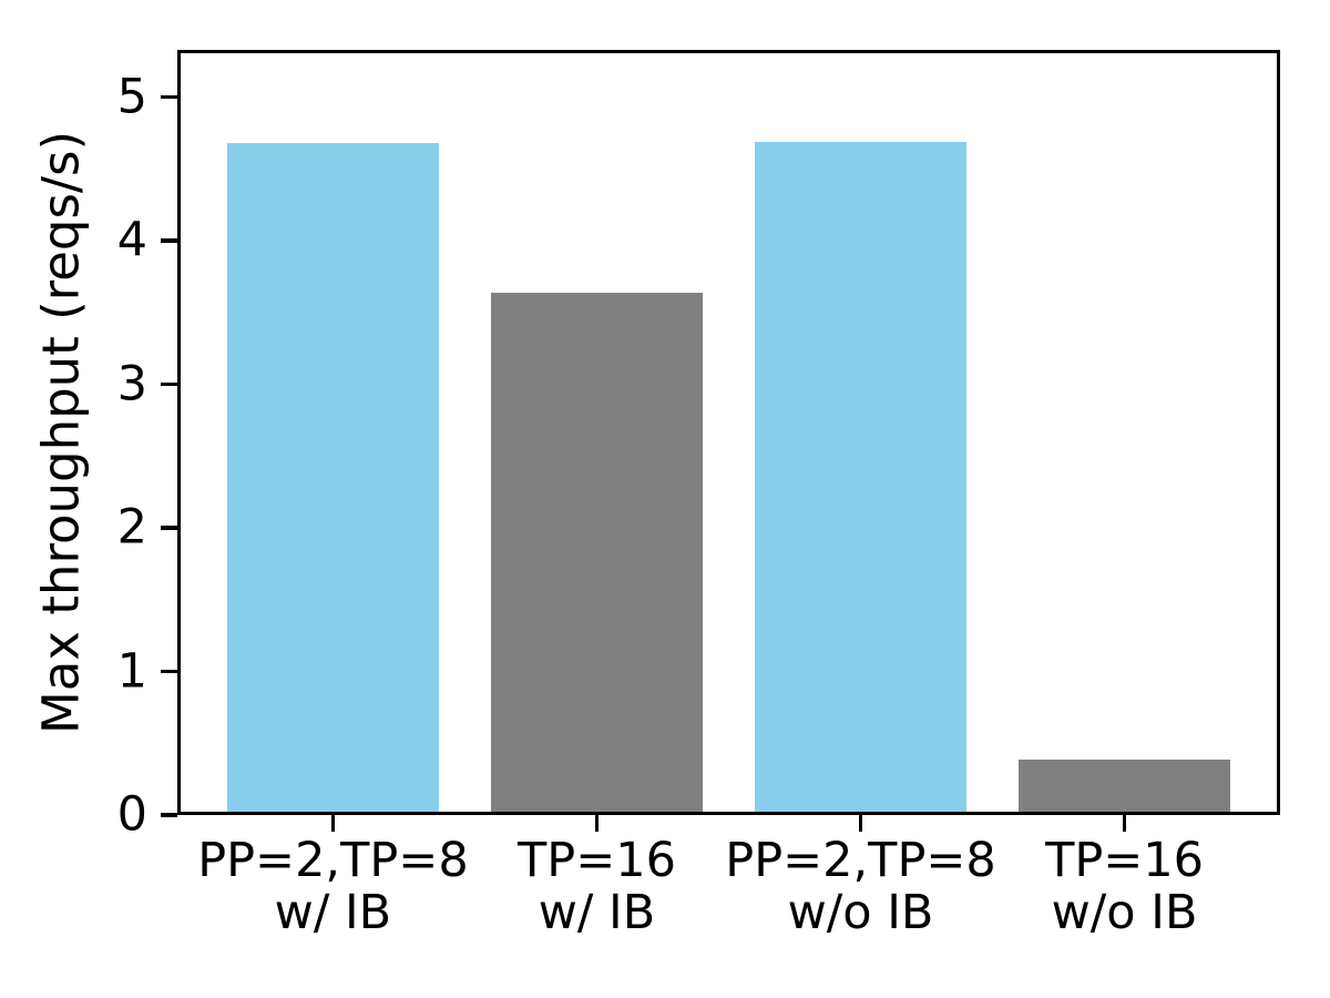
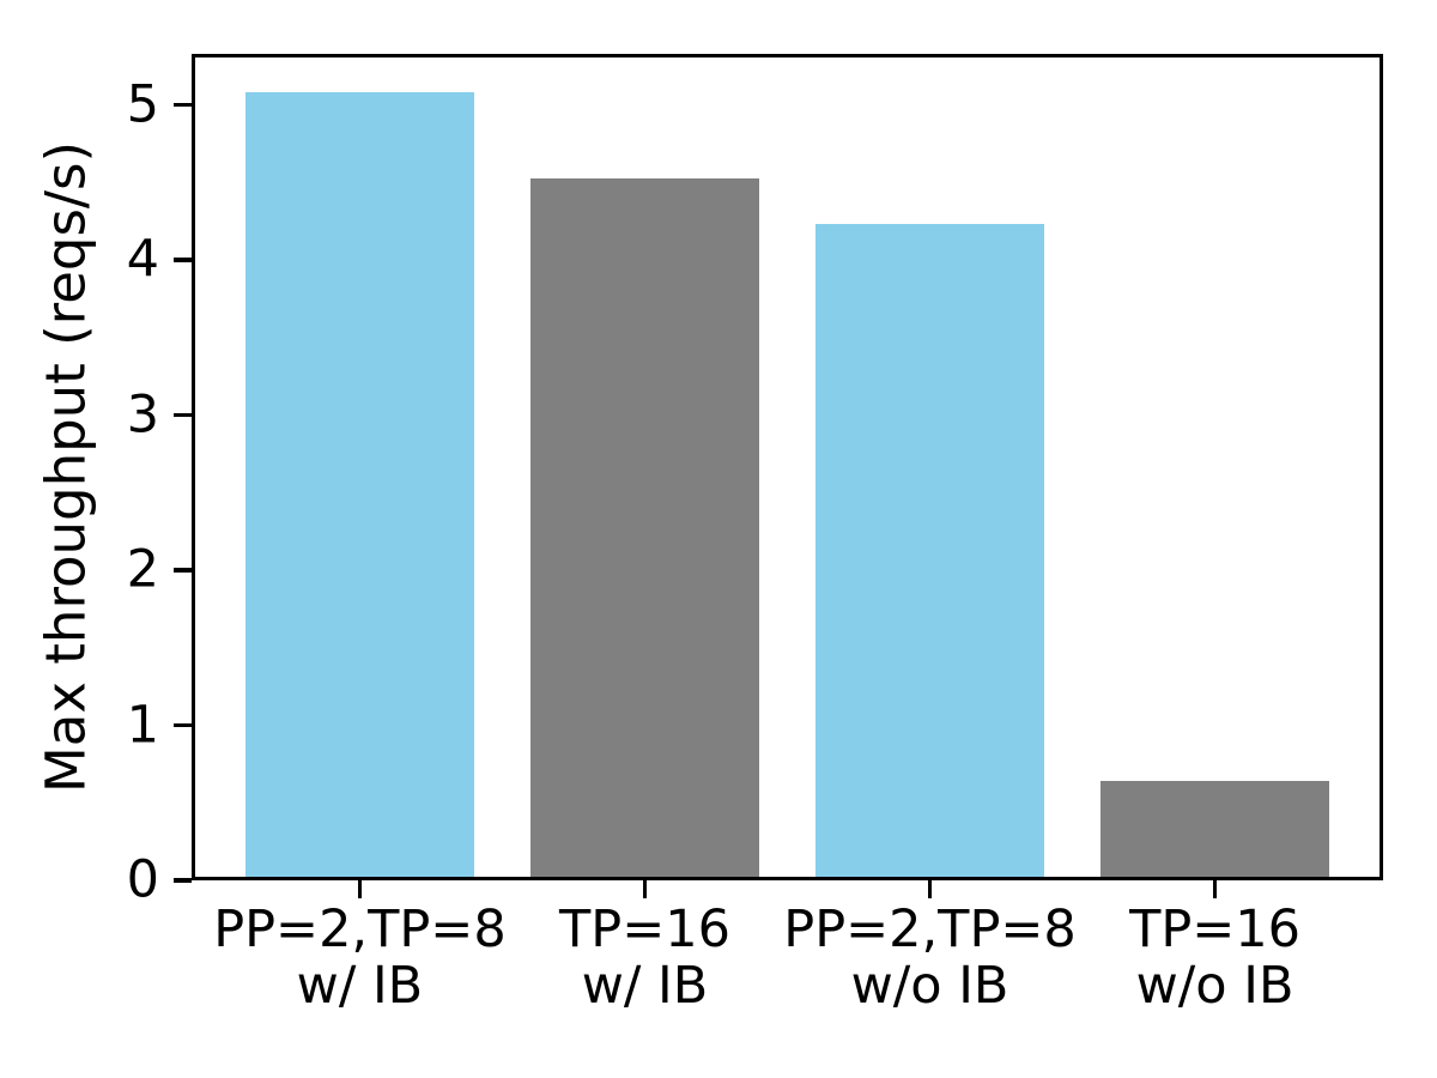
PP=2,TP=8 w/ IB: 4.68 -> 5.08
TP=16 w/ IB: 3.64 -> 4.53
PP=2,TP=8 w/o IB: 4.69 -> 4.23
TP=16 w/o IB: 0.39 -> 0.64
